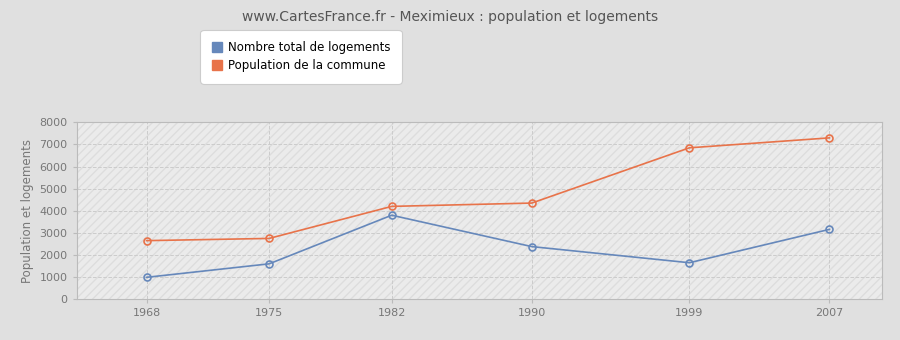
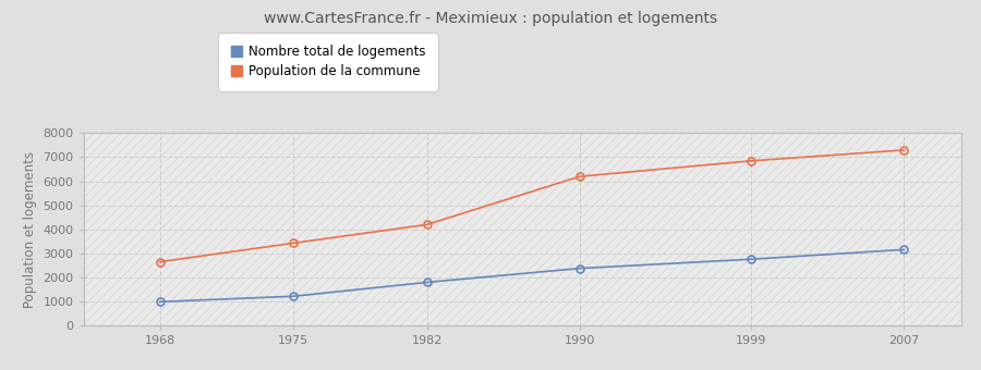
Nombre total de logements/1975: 1600 -> 1220
Population de la commune/1975: 2750 -> 3430
Nombre total de logements/1982: 3800 -> 1800
Population de la commune/1990: 4350 -> 6200
Nombre total de logements/1999: 1650 -> 2760
